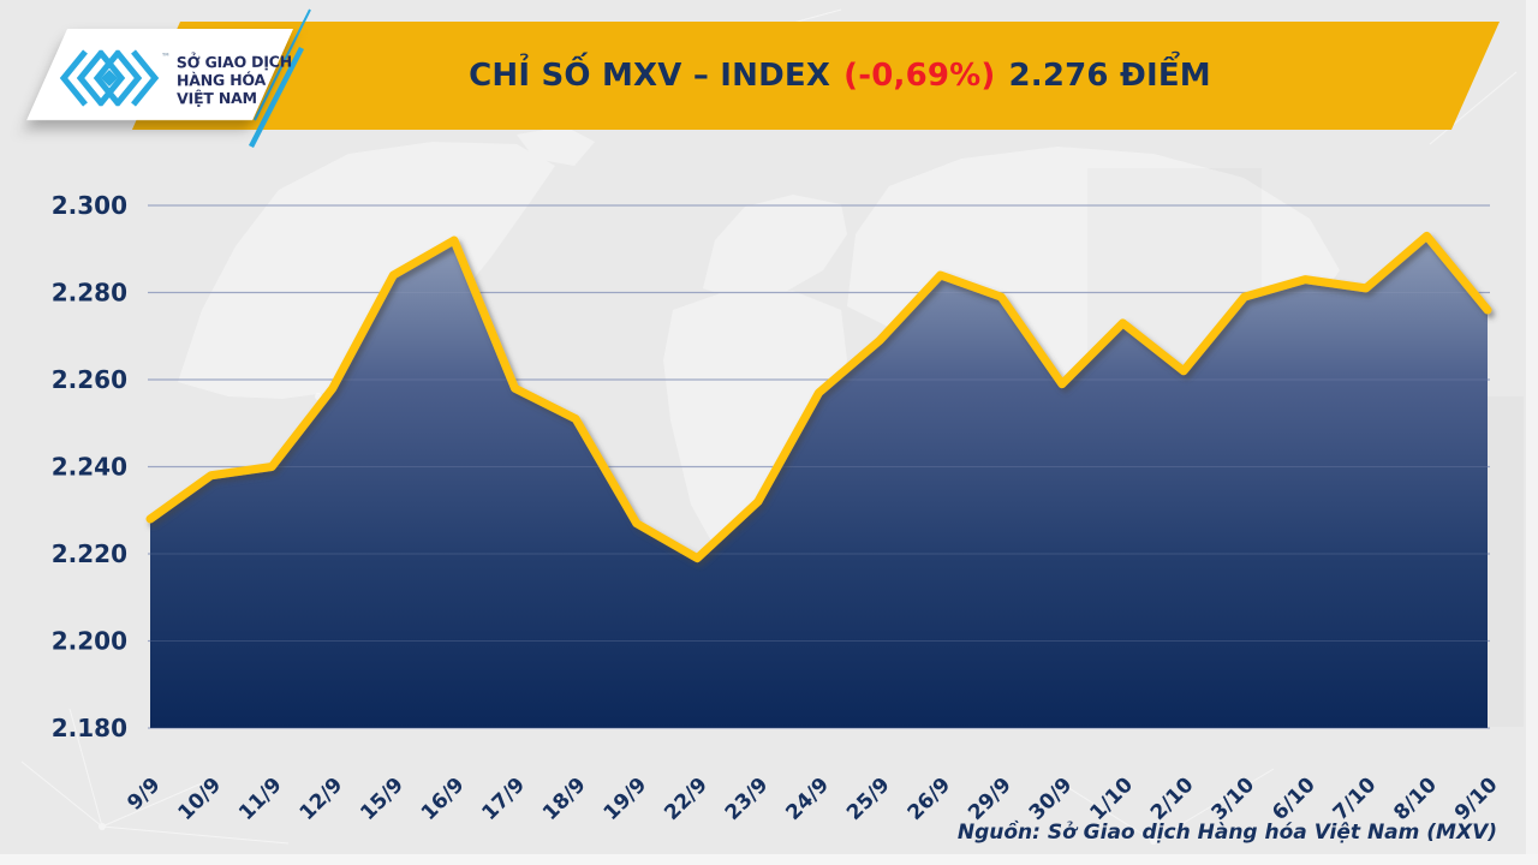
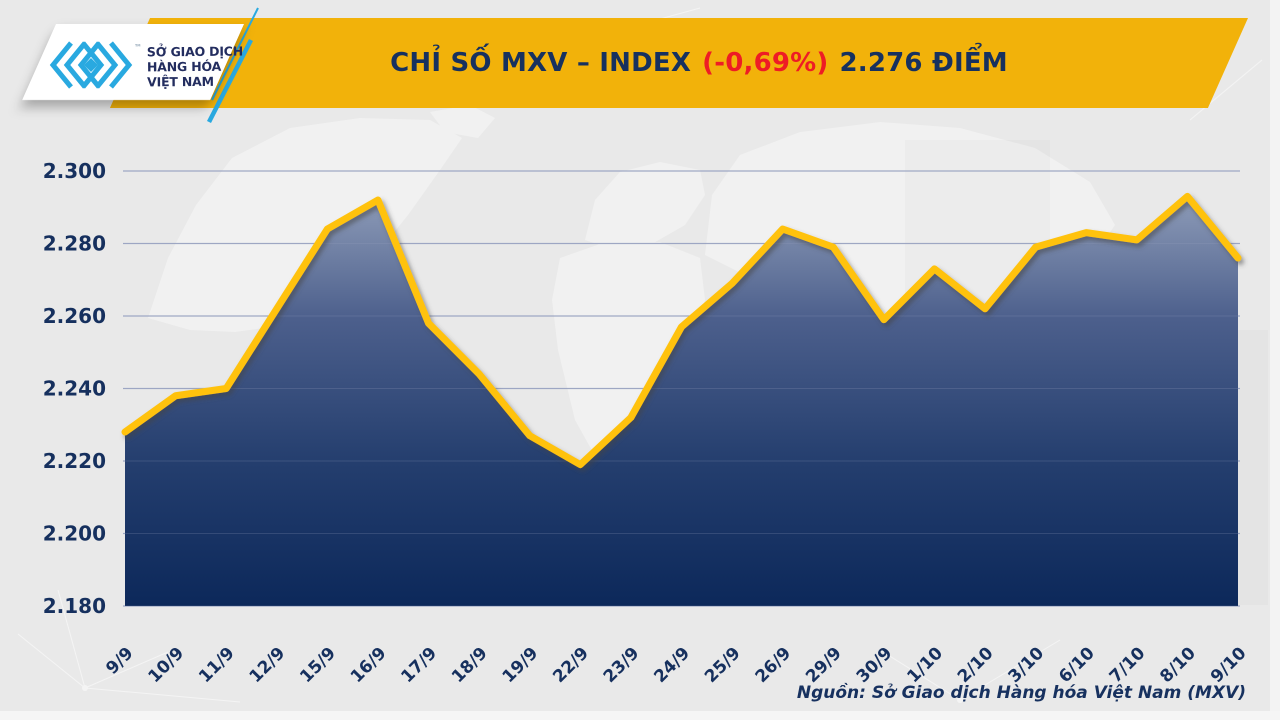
12/9: 2258 -> 2262
18/9: 2251 -> 2244
